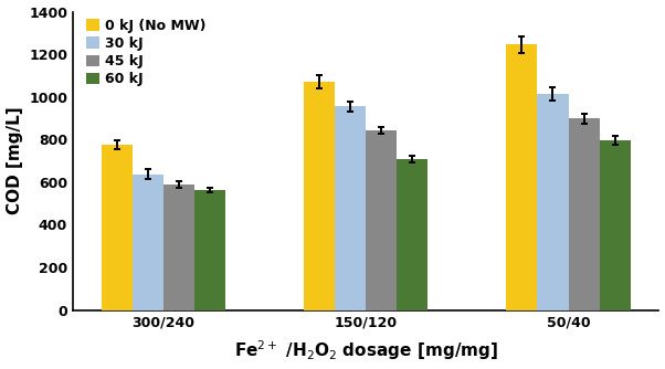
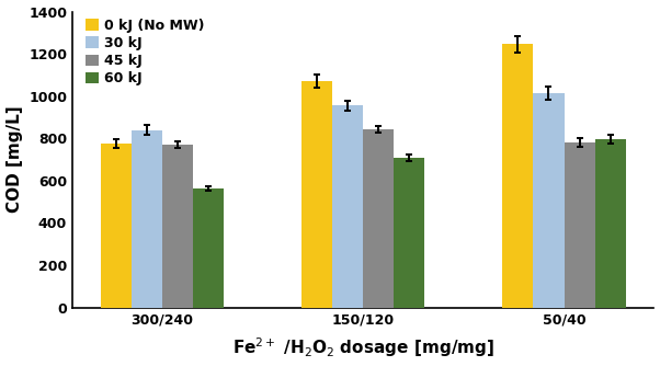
30 kJ/300/240: 640 -> 840
45 kJ/300/240: 590 -> 770
45 kJ/50/40: 900 -> 780
